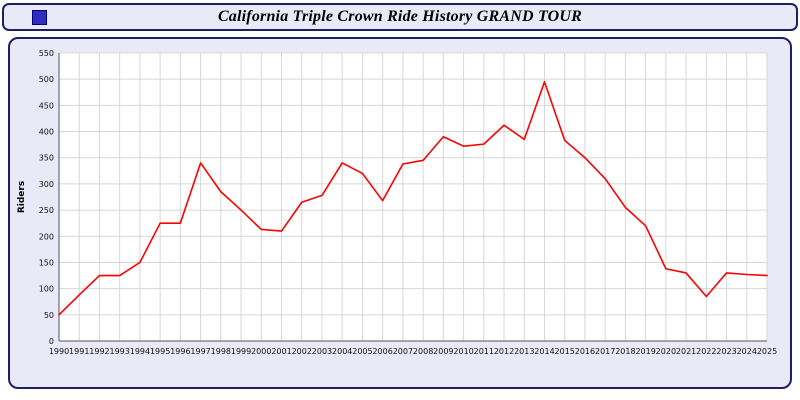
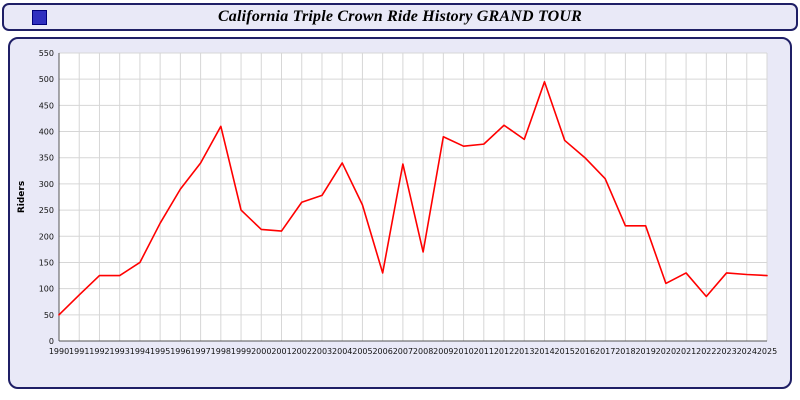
1996: 220 -> 290
1998: 280 -> 410
2005: 320 -> 260
2006: 270 -> 130
2008: 340 -> 170
2018: 260 -> 220
2020: 140 -> 110
